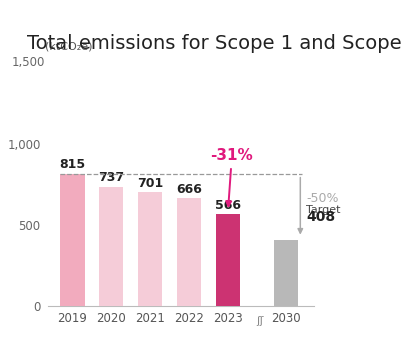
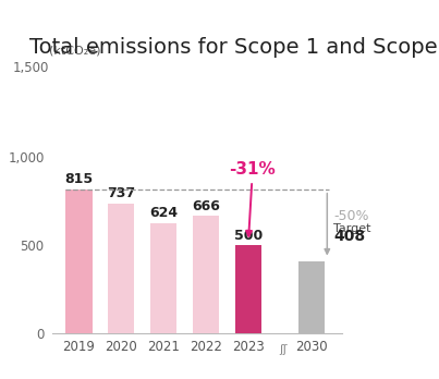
2021: 701 -> 624
2023: 570 -> 500
